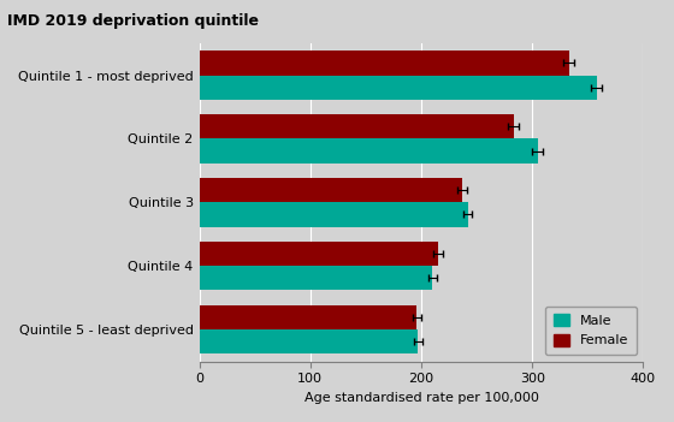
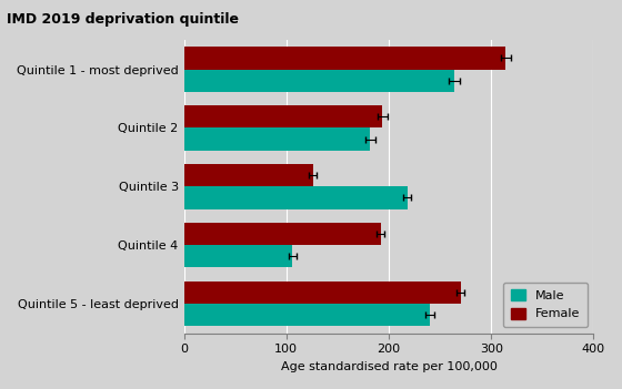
Female/Quintile 1 - most deprived: 333 -> 314
Male/Quintile 1 - most deprived: 358 -> 264
Female/Quintile 2: 283 -> 194
Male/Quintile 2: 305 -> 182
Female/Quintile 3: 237 -> 126
Male/Quintile 3: 242 -> 218
Female/Quintile 4: 215 -> 192
Male/Quintile 4: 210 -> 106
Female/Quintile 5 - least deprived: 196 -> 270
Male/Quintile 5 - least deprived: 197 -> 240
